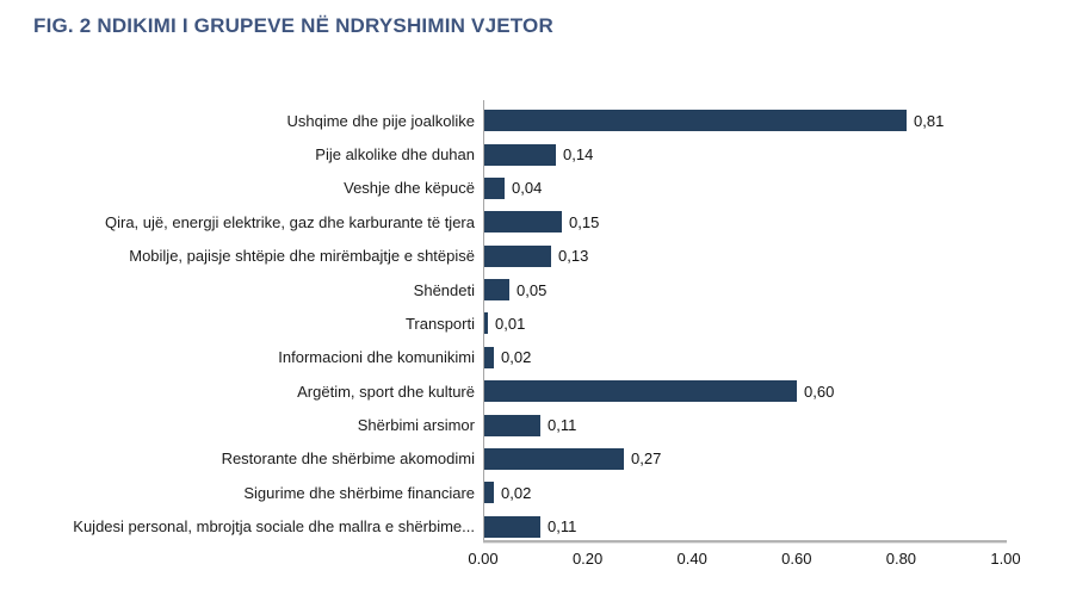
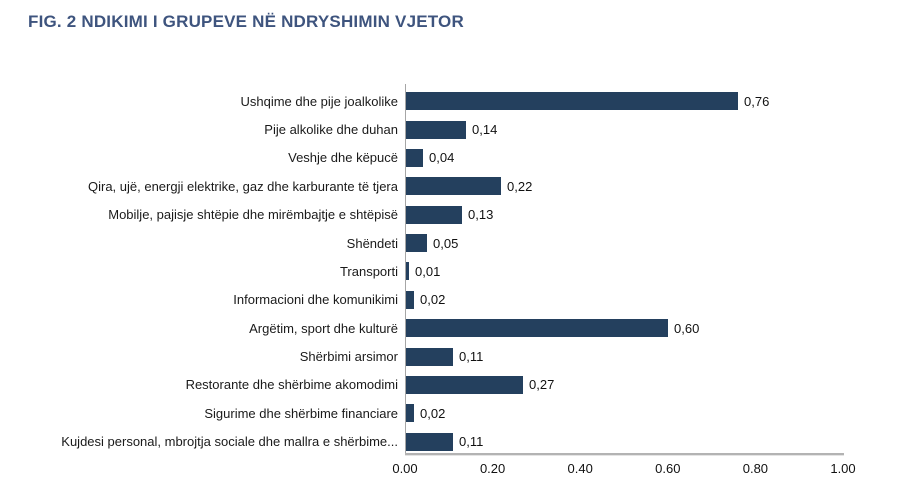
Ushqime dhe pije joalkolike: 0,81 -> 0,76
Qira, ujë, energji elektrike, gaz dhe karburante të tjera: 0,15 -> 0,22
